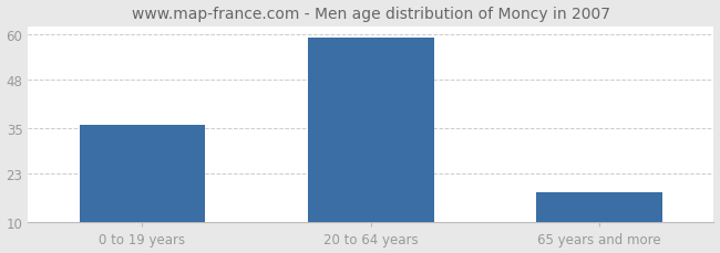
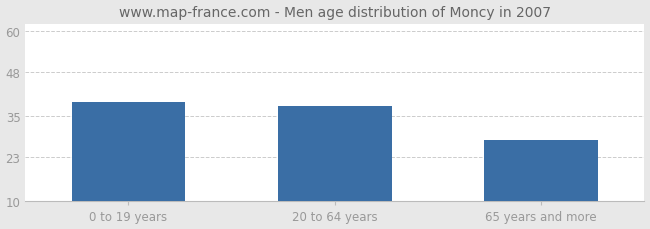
0 to 19 years: 36 -> 39
20 to 64 years: 59 -> 38
65 years and more: 18 -> 28
